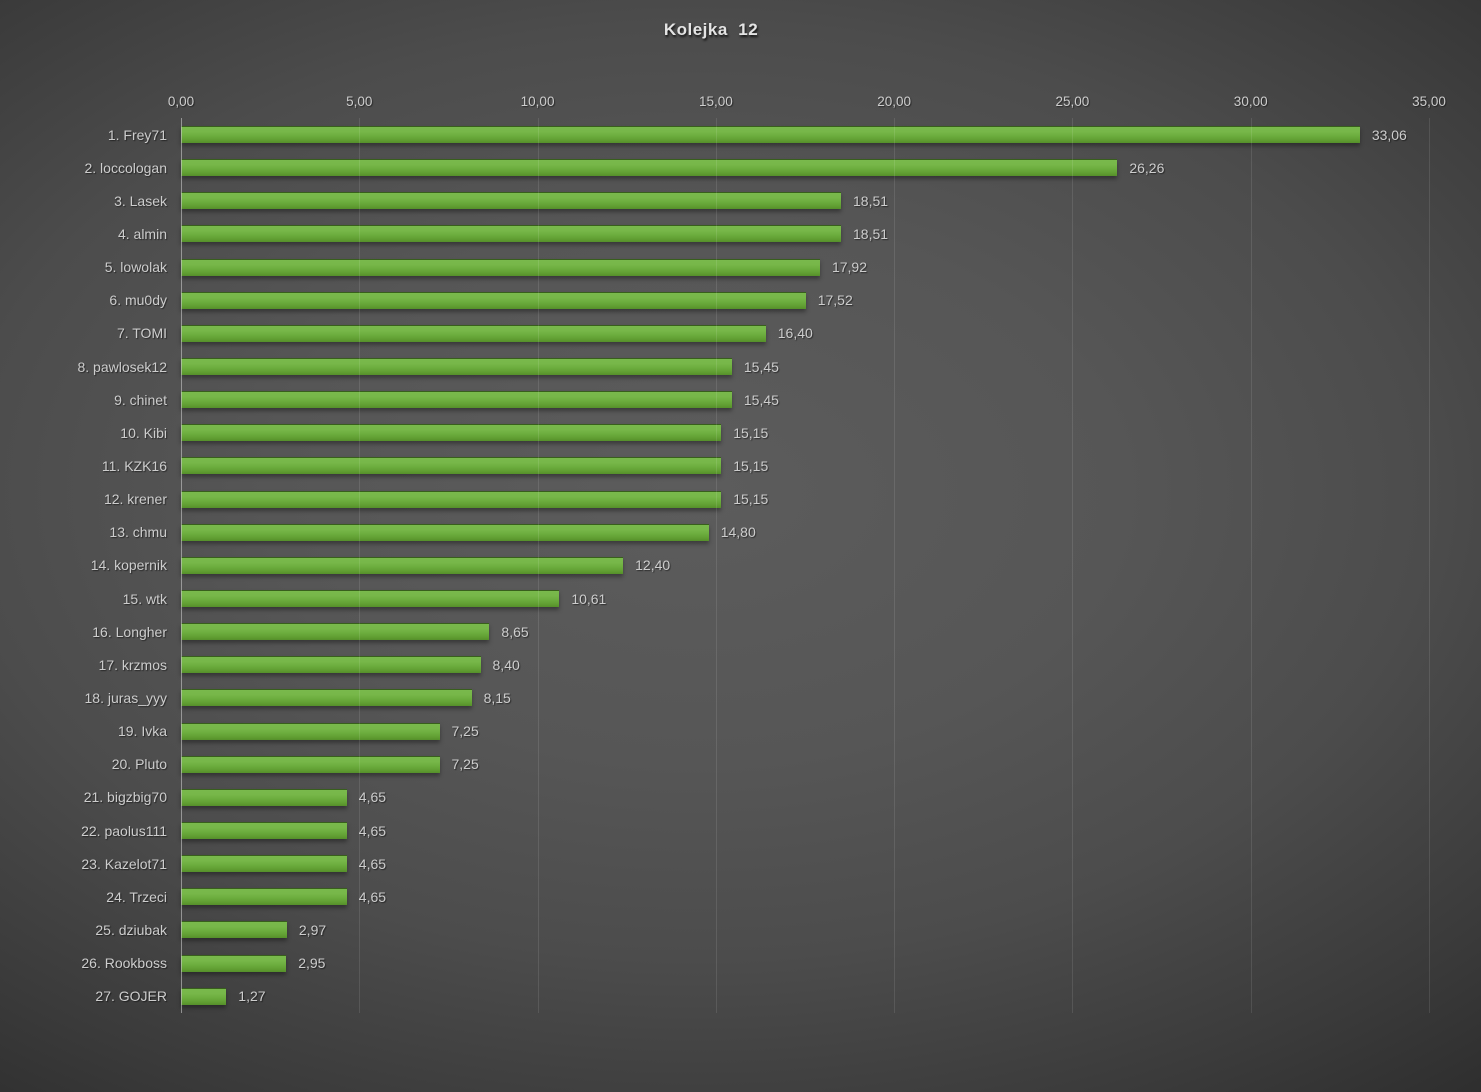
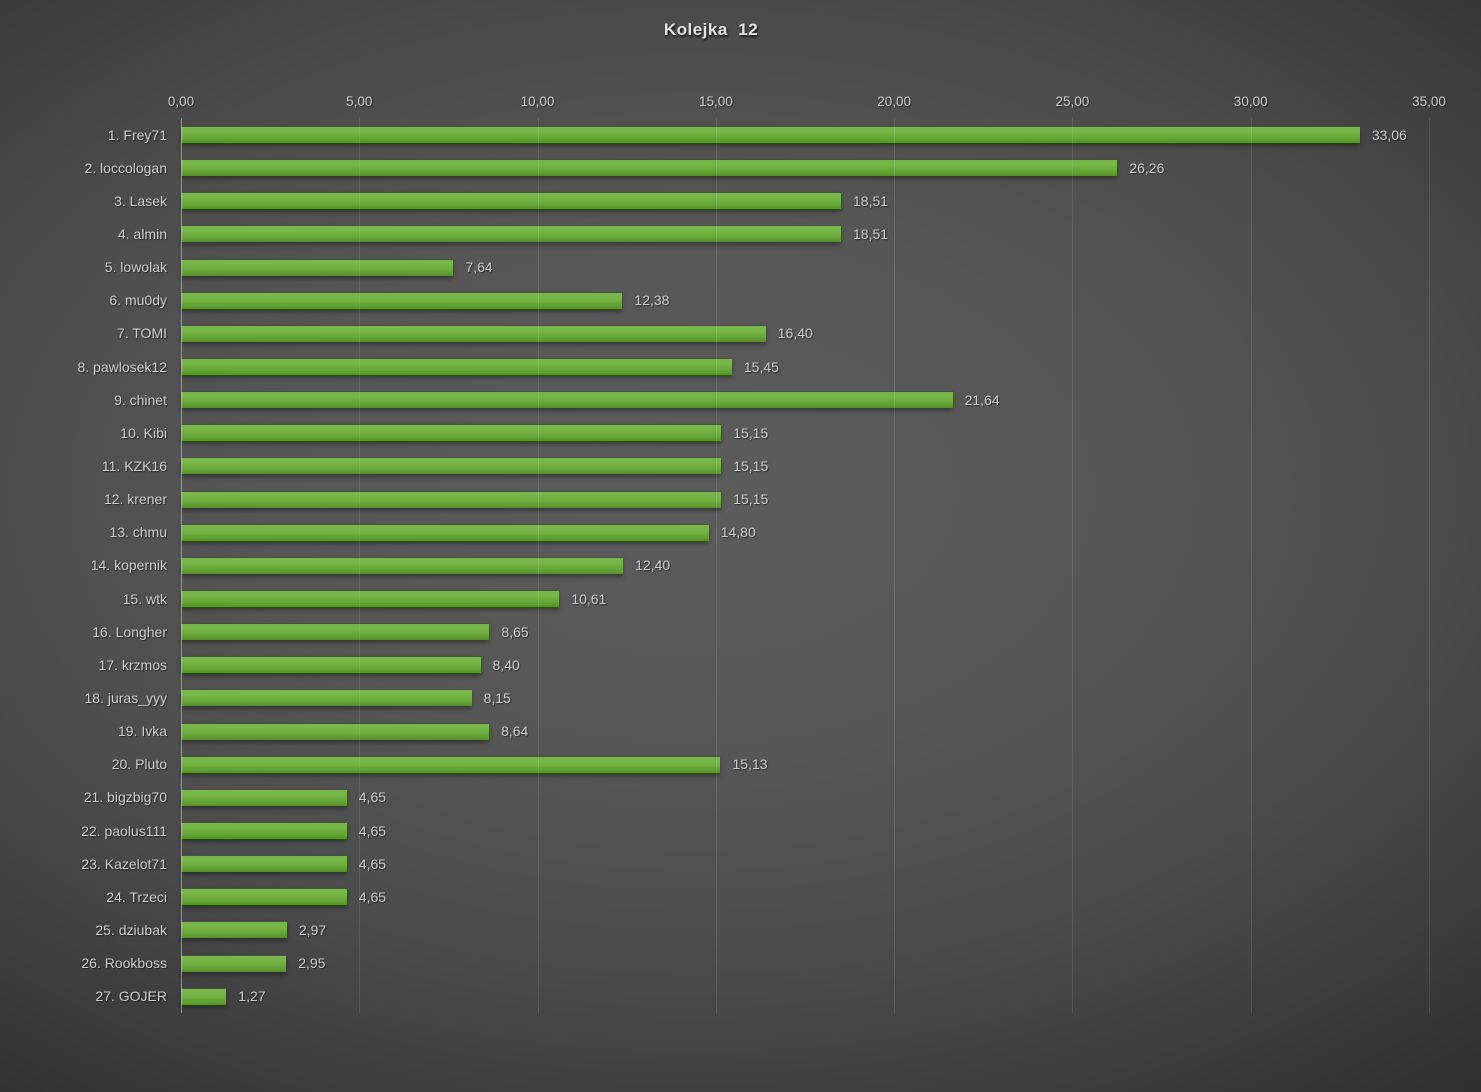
5. lowolak: 17,92 -> 7,64
6. mu0dy: 17,52 -> 12,38
9. chinet: 15,45 -> 21,64
19. Ivka: 7,25 -> 8,64
20. Pluto: 7,25 -> 15,13
